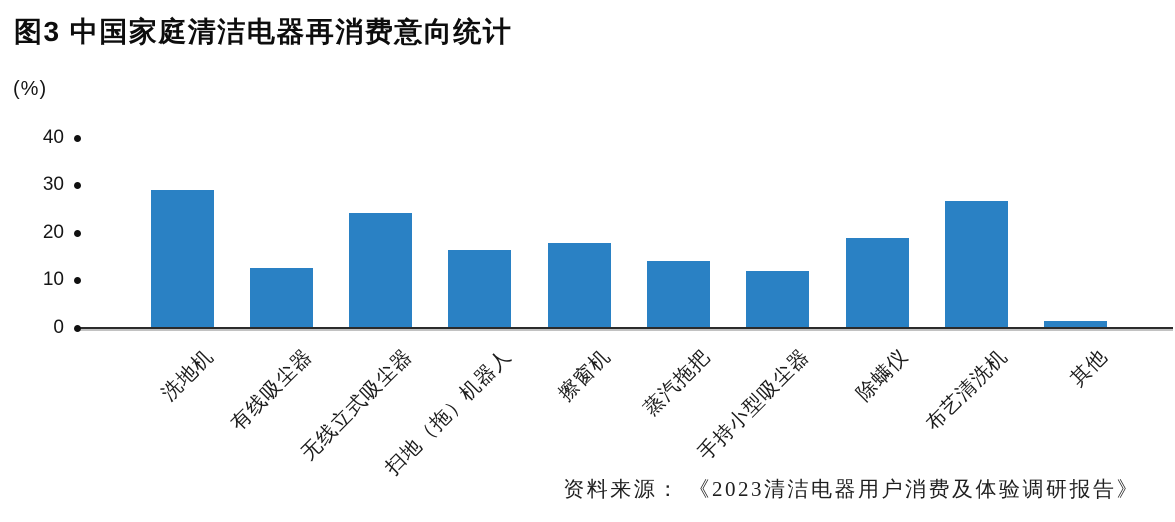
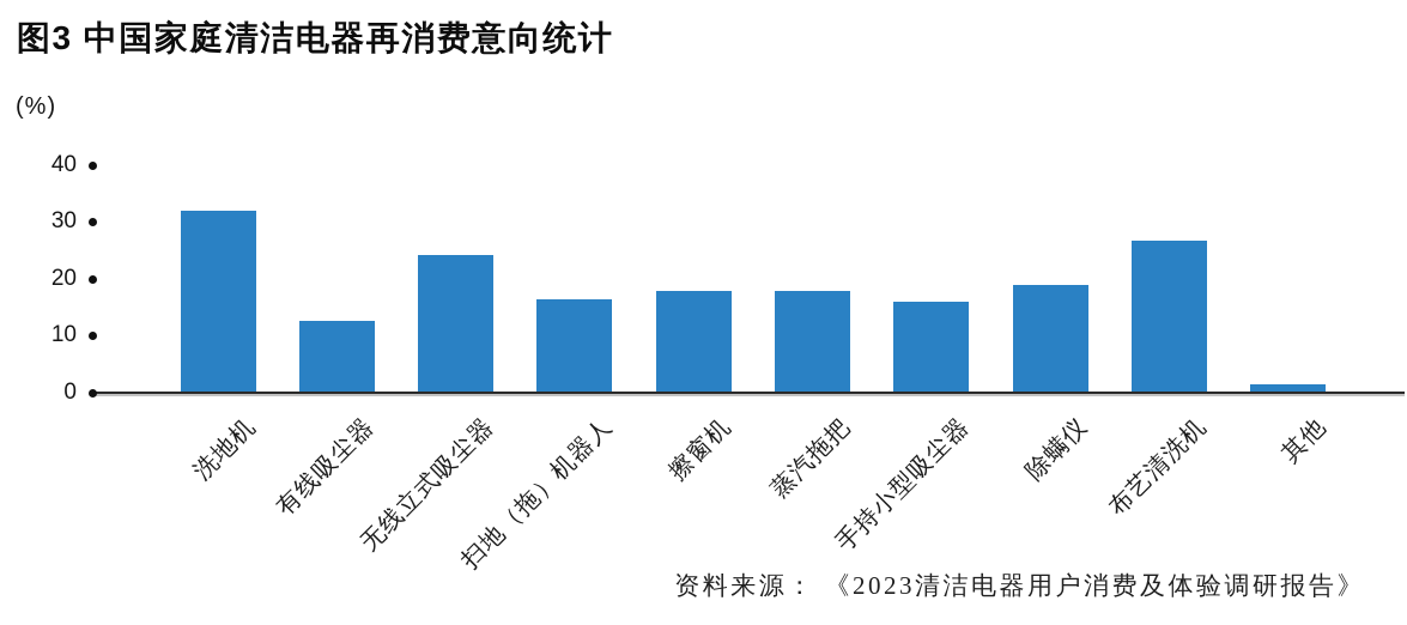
洗地机: 29 -> 32
蒸汽拖把: 14 -> 18
手持小型吸尘器: 12 -> 16
